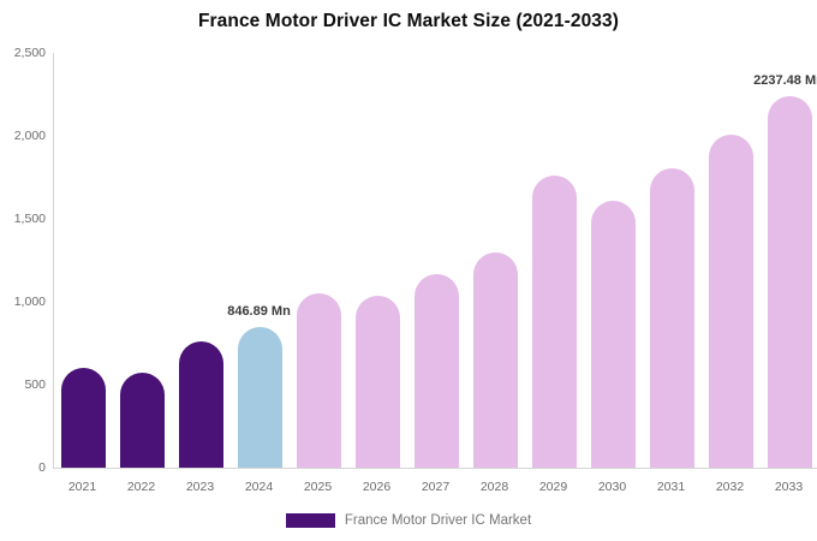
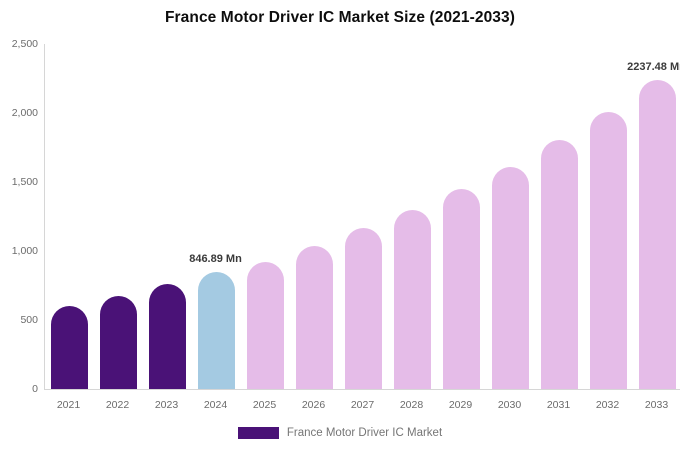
2022: 570 -> 680
2025: 1050 -> 920
2029: 1760 -> 1450
